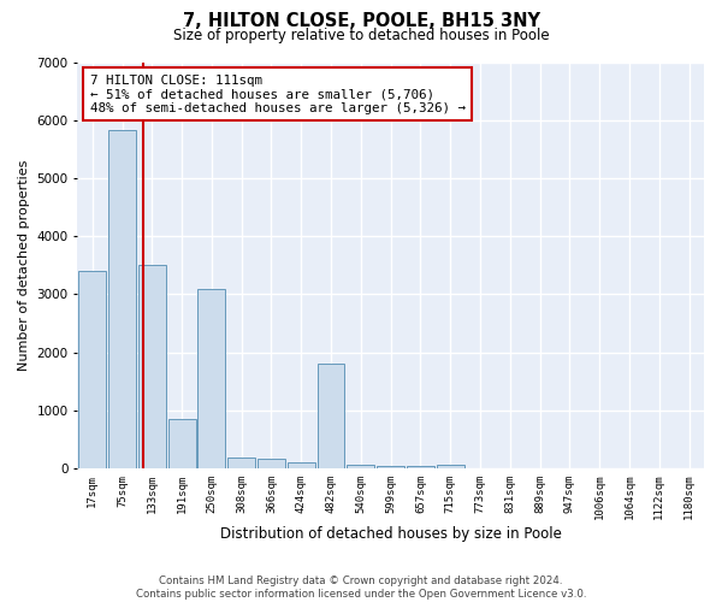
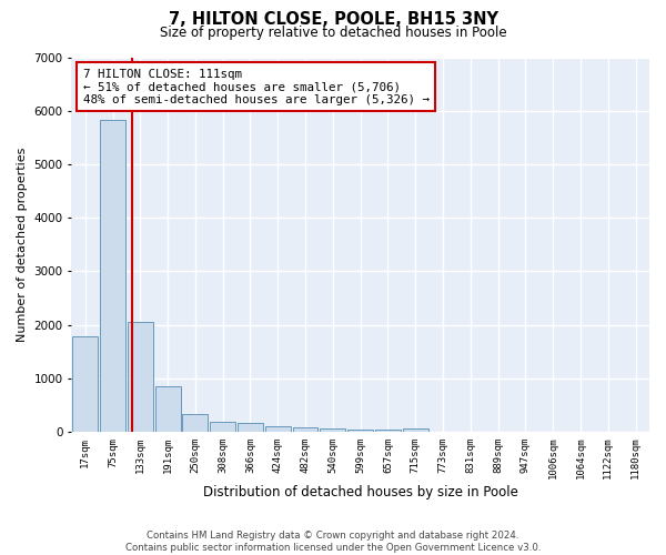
17sqm: 3400 -> 1780
133sqm: 3500 -> 2060
250sqm: 3100 -> 340
482sqm: 1800 -> 80
